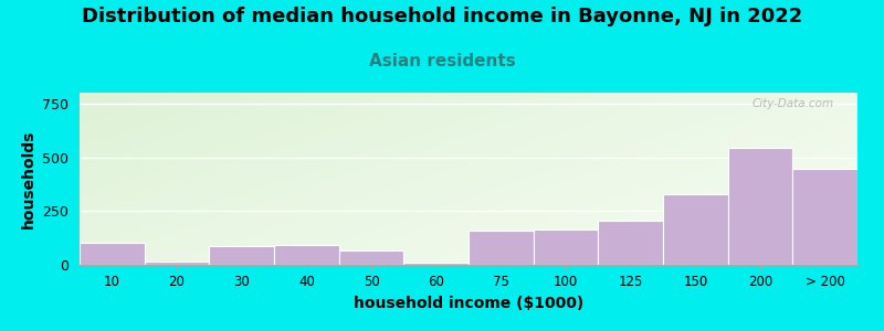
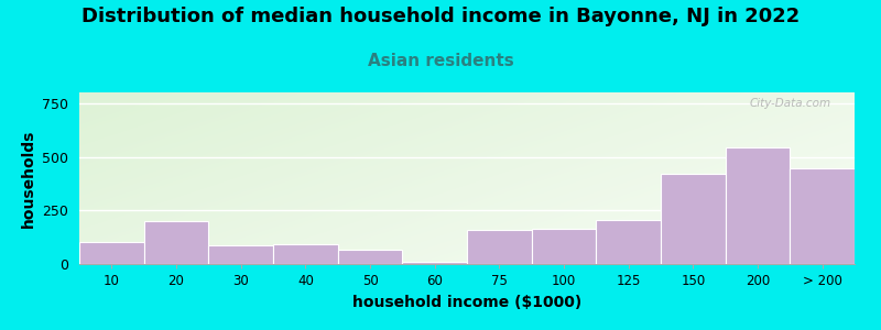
20: 20 -> 200
150: 330 -> 420
